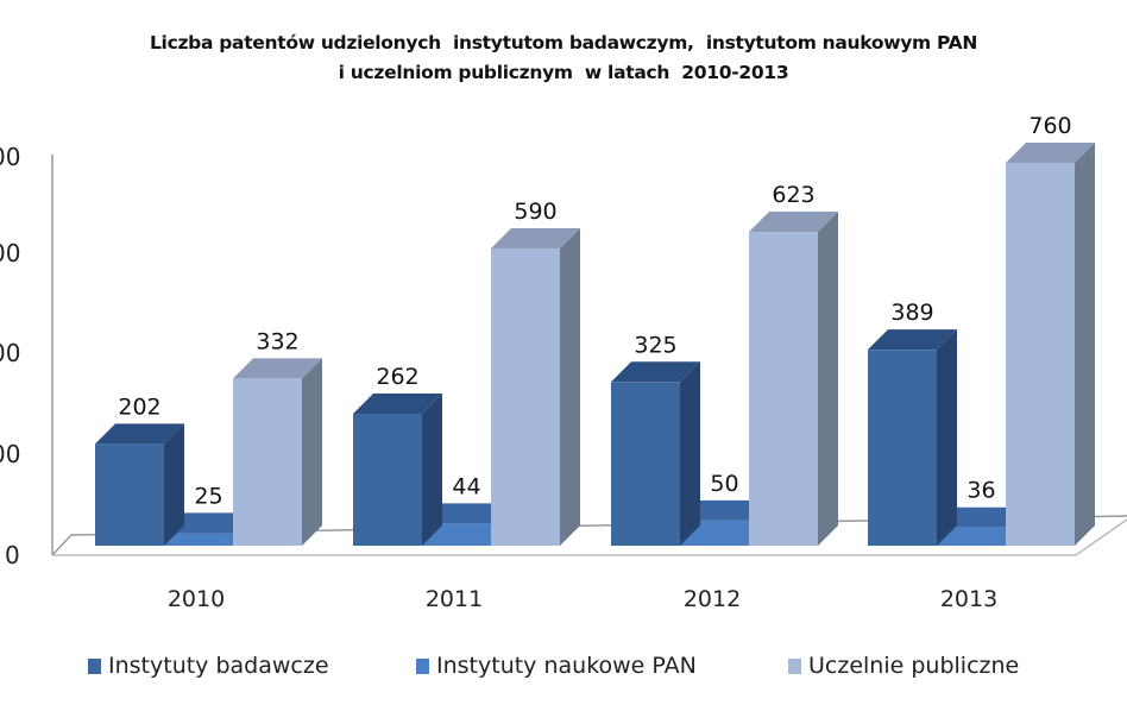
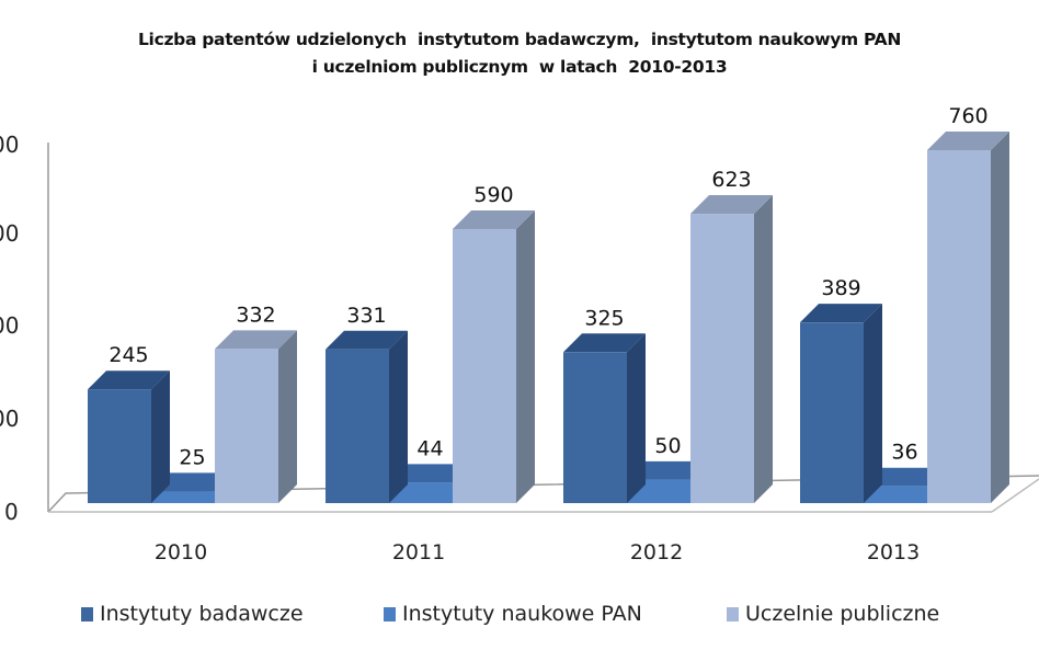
Instytuty badawcze/2010: 202 -> 245
Instytuty badawcze/2011: 262 -> 331
